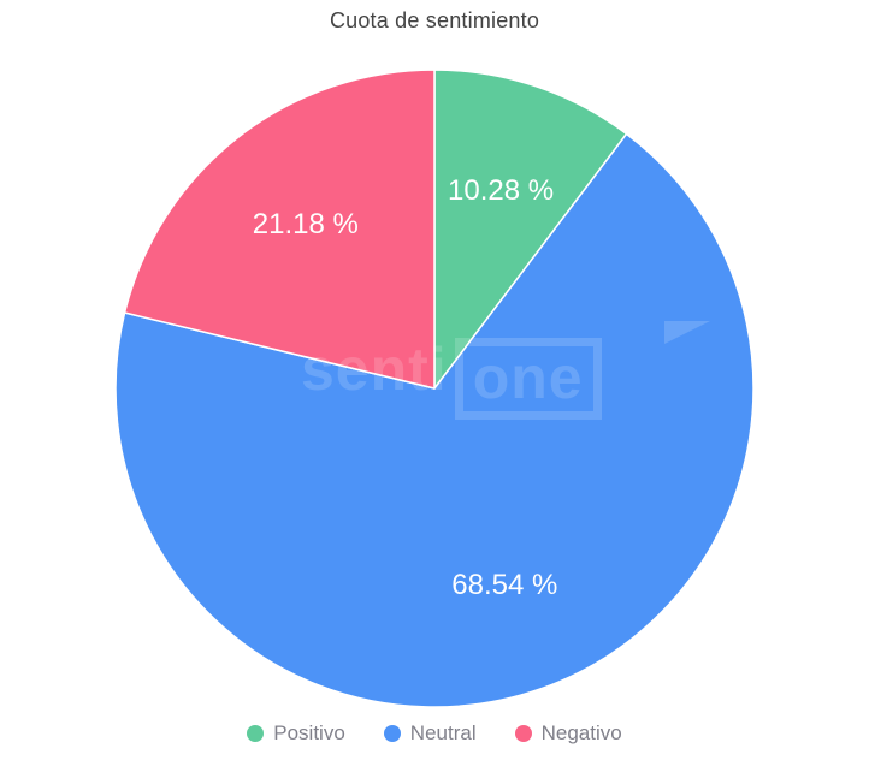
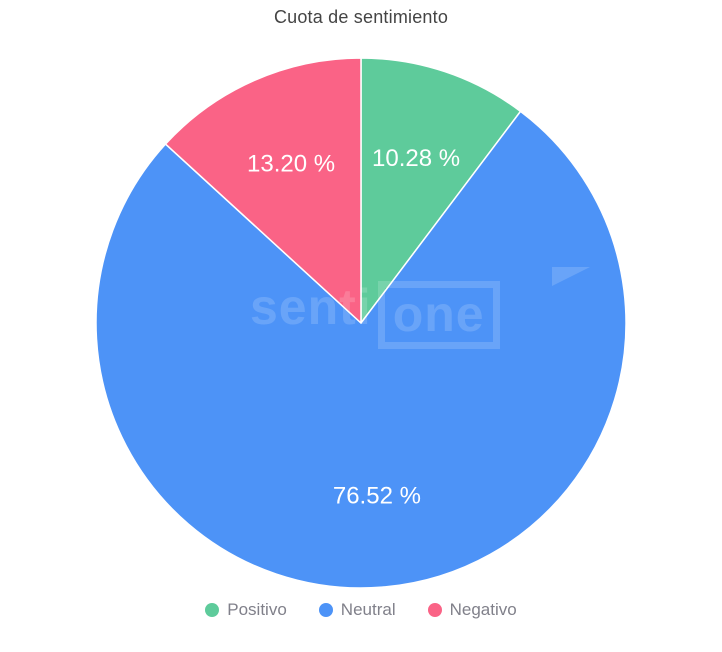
Neutral: 68.54 -> 76.52
Negativo: 21.18 -> 13.20
